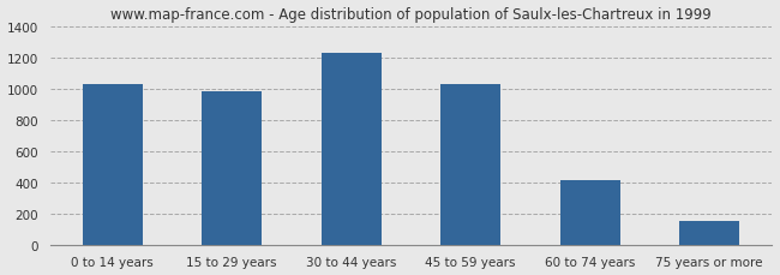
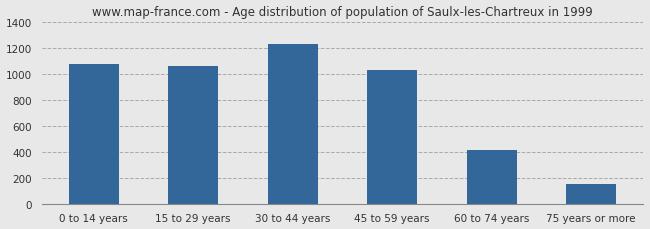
0 to 14 years: 1030 -> 1080
15 to 29 years: 980 -> 1060
